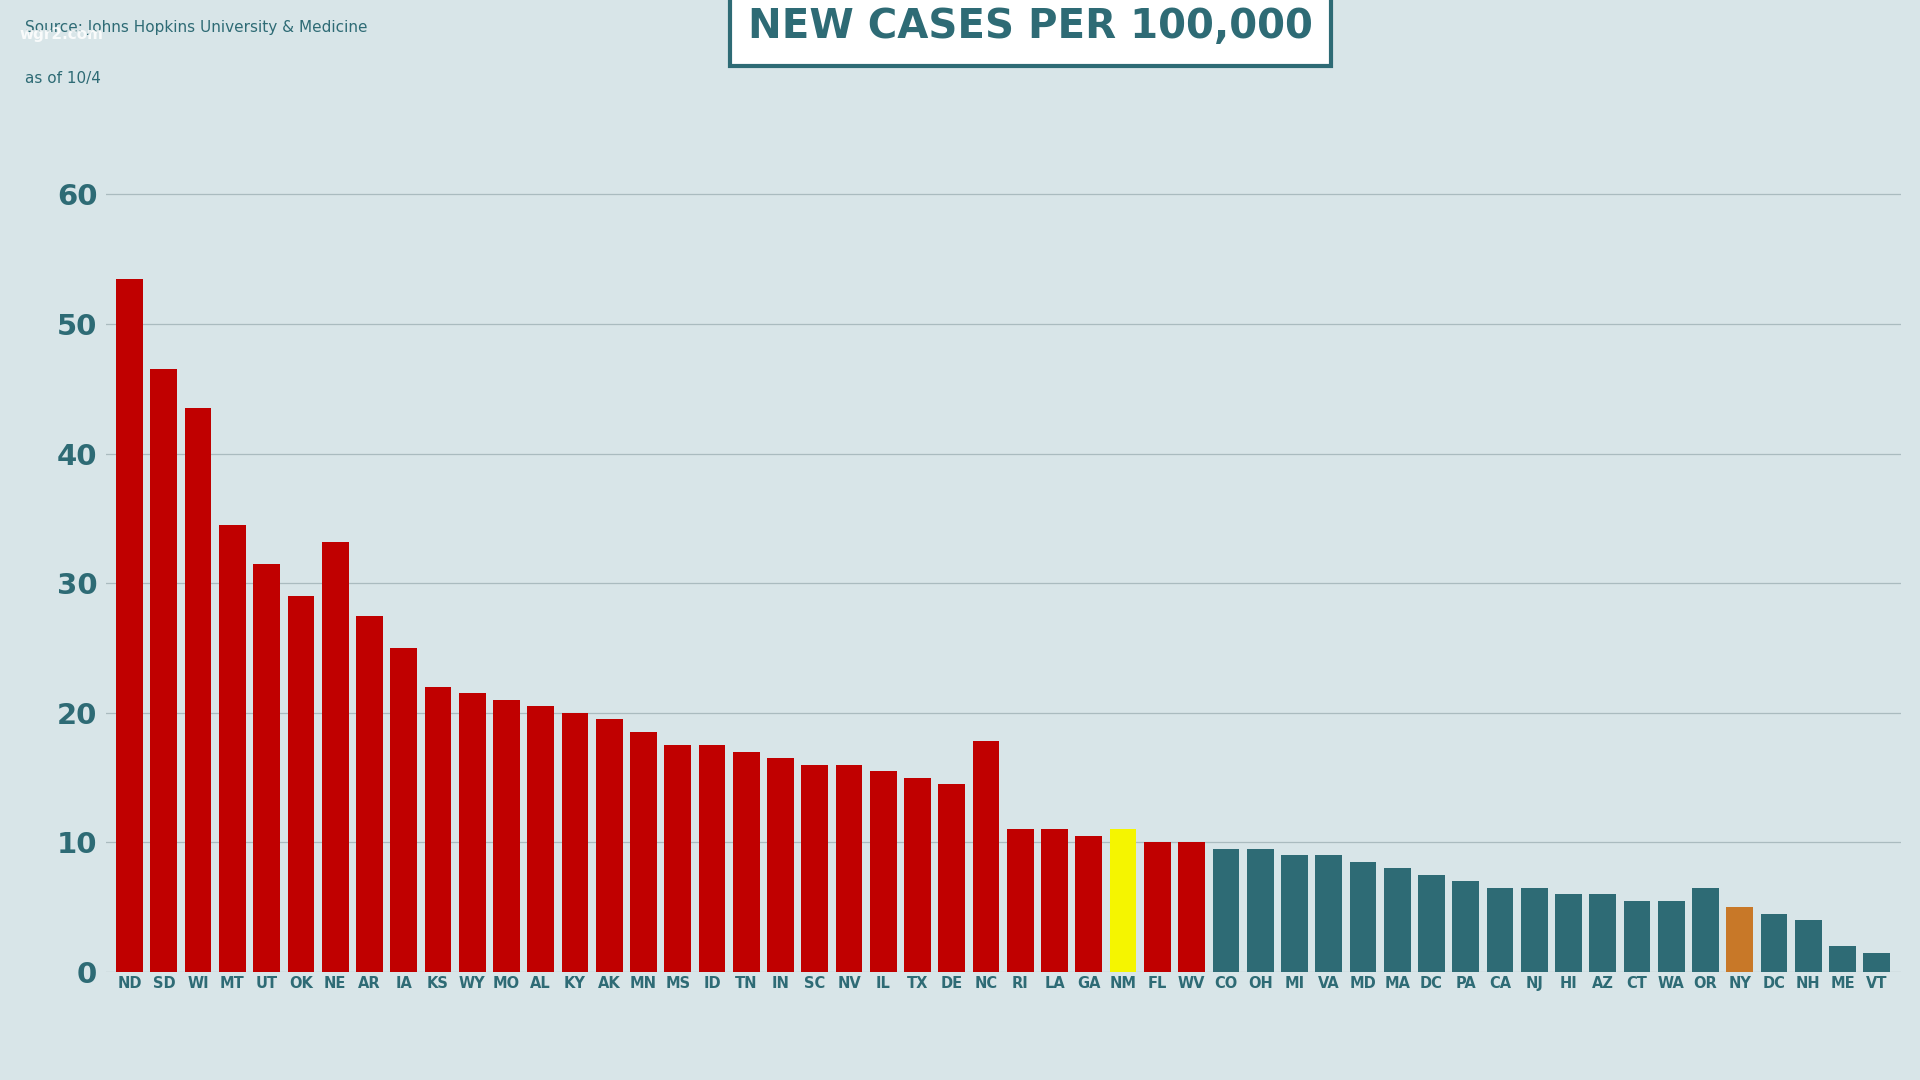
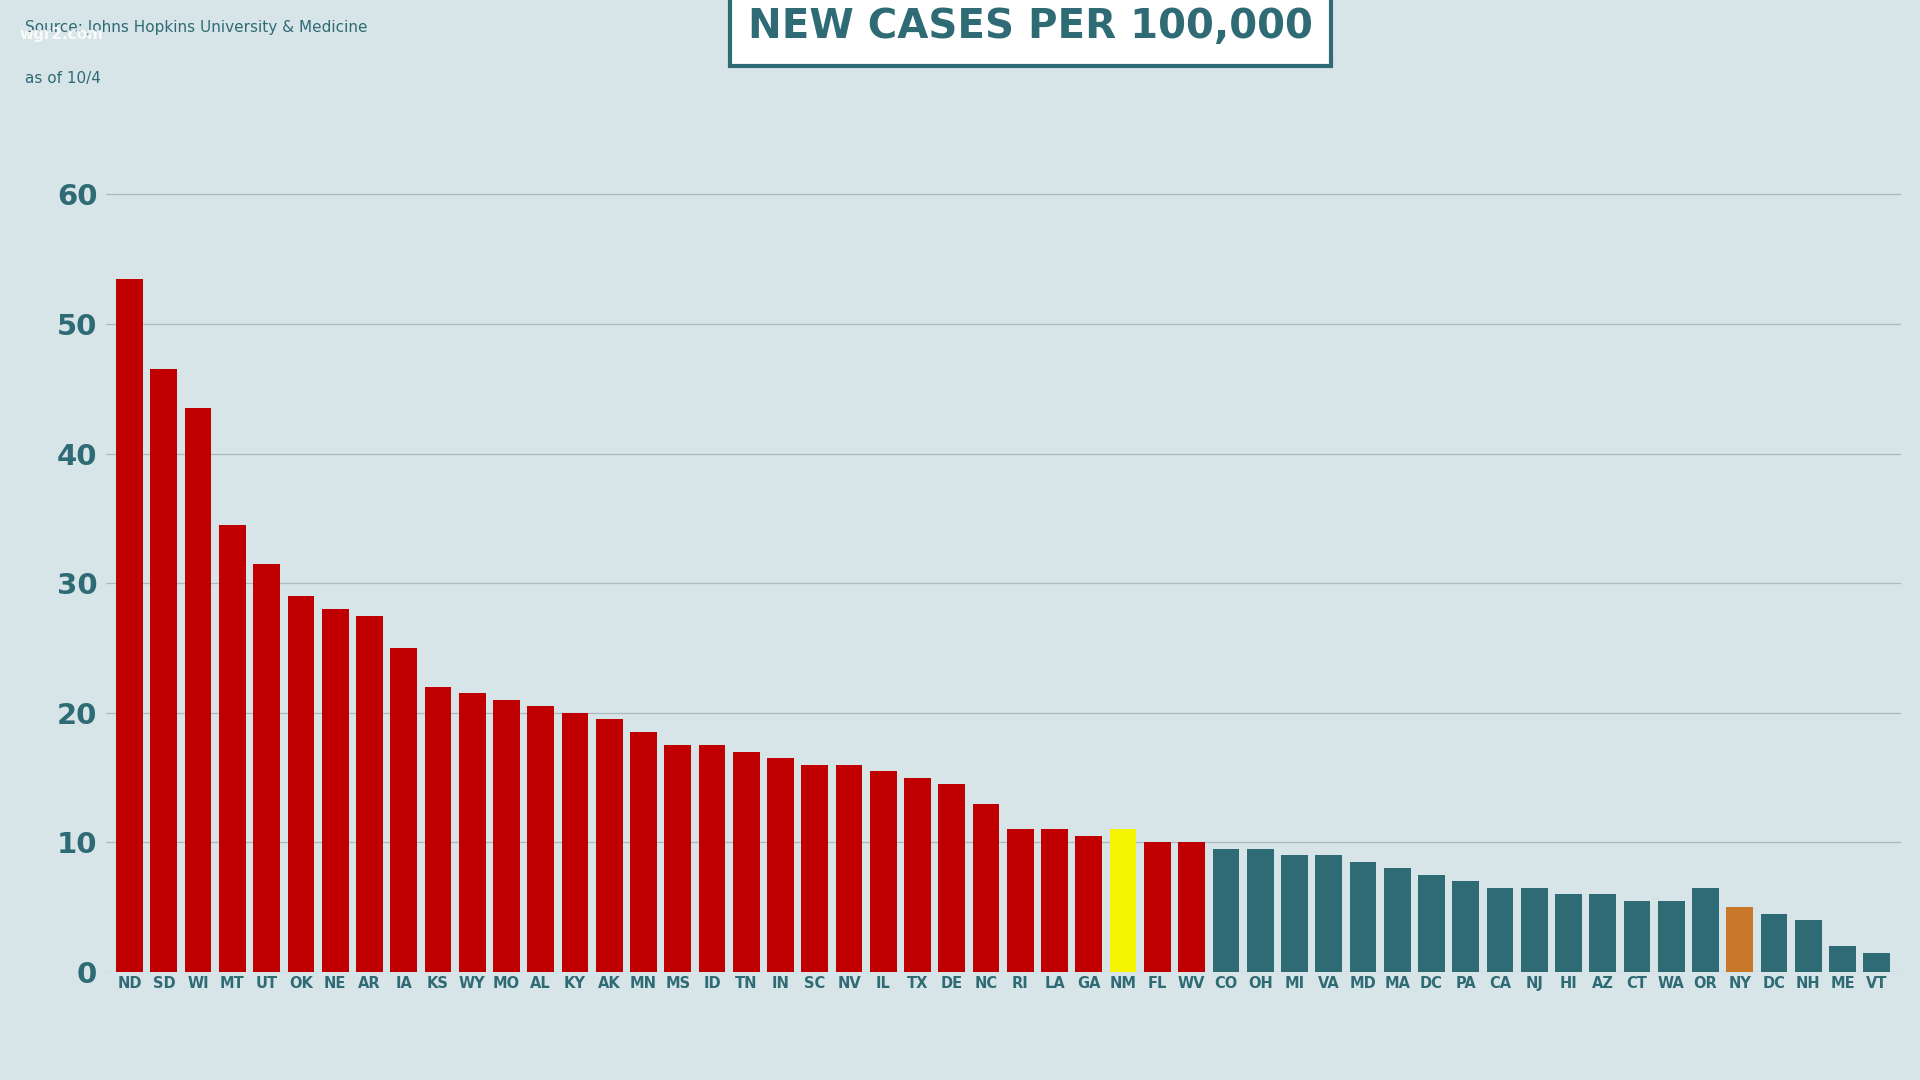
NE: 33.2 -> 28.0
NC: 17.8 -> 13.0
